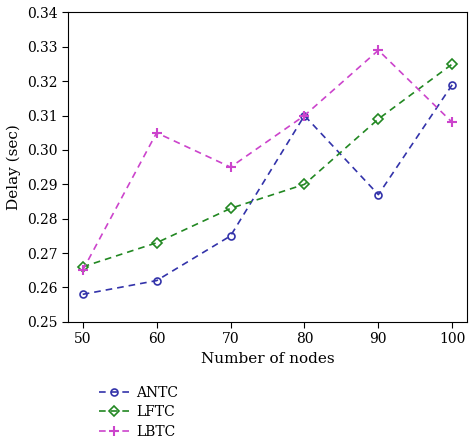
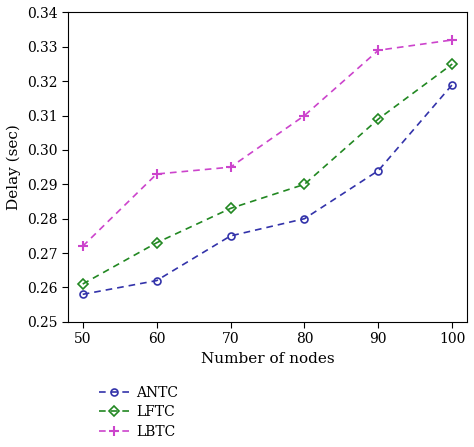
LFTC/50: 0.266 -> 0.261
LBTC/50: 0.265 -> 0.272
LBTC/60: 0.305 -> 0.293
ANTC/80: 0.310 -> 0.280
ANTC/90: 0.287 -> 0.294
LBTC/100: 0.308 -> 0.332
